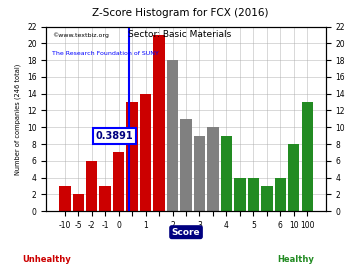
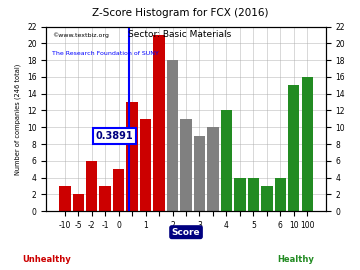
0: 7 -> 5
1: 14 -> 11
4: 9 -> 12
10: 8 -> 15
100: 13 -> 16
